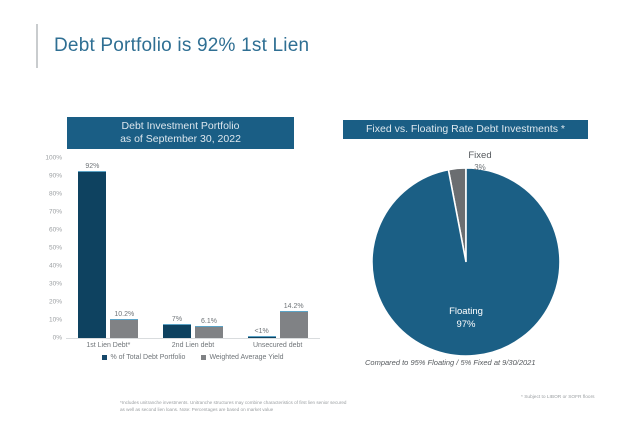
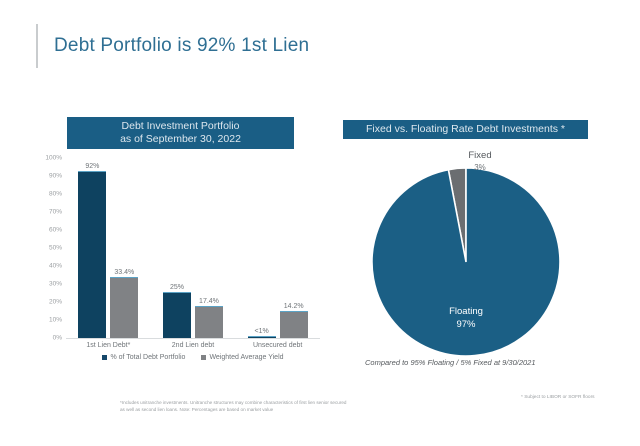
Debt Investment Portfolio as of September 30, 2022/Weighted Average Yield/1st Lien Debt*: 10.2% -> 33.4%
Debt Investment Portfolio as of September 30, 2022/% of Total Debt Portfolio/2nd Lien debt: 7% -> 25%
Debt Investment Portfolio as of September 30, 2022/Weighted Average Yield/2nd Lien debt: 6.1% -> 17.4%
